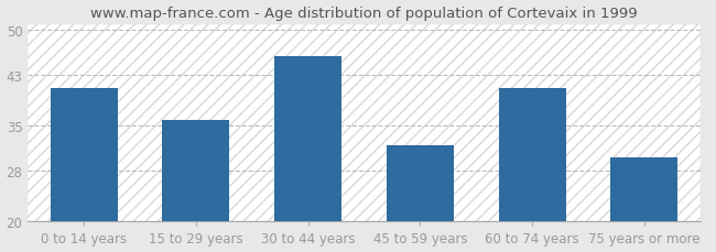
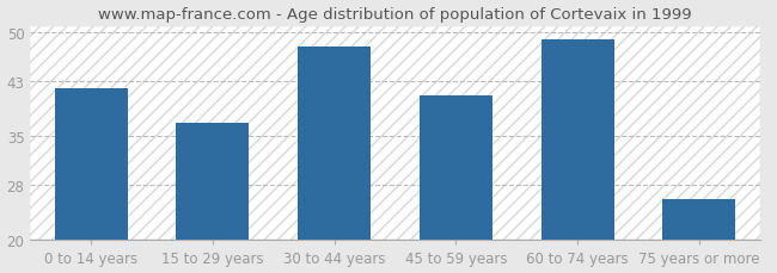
0 to 14 years: 41 -> 42
15 to 29 years: 36 -> 37
30 to 44 years: 46 -> 48
45 to 59 years: 32 -> 41
60 to 74 years: 41 -> 49
75 years or more: 30 -> 26
